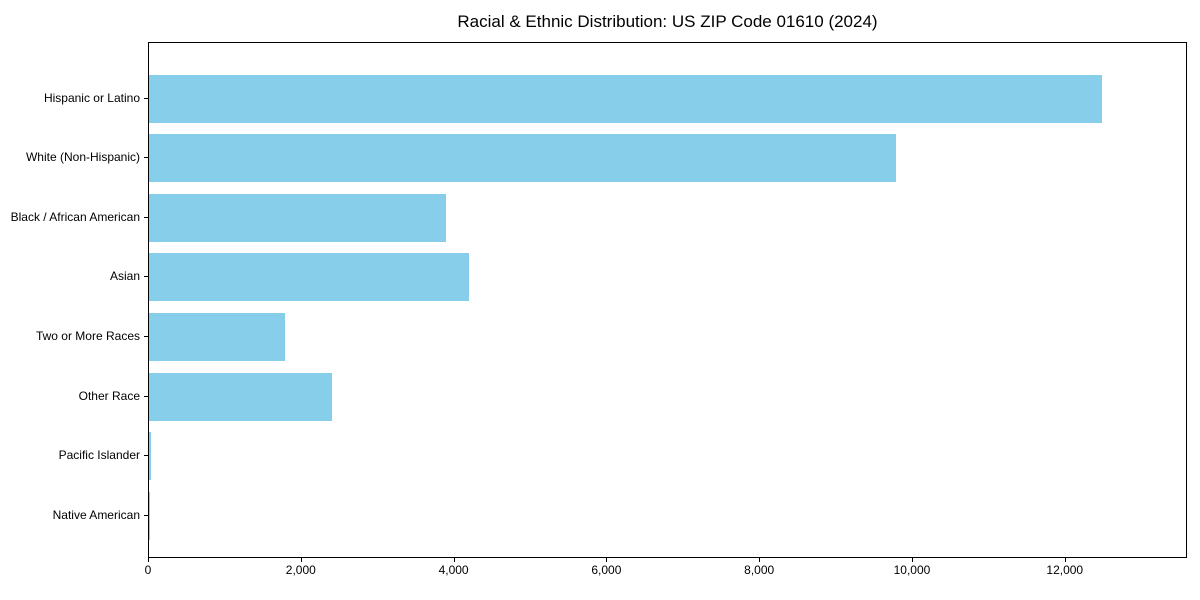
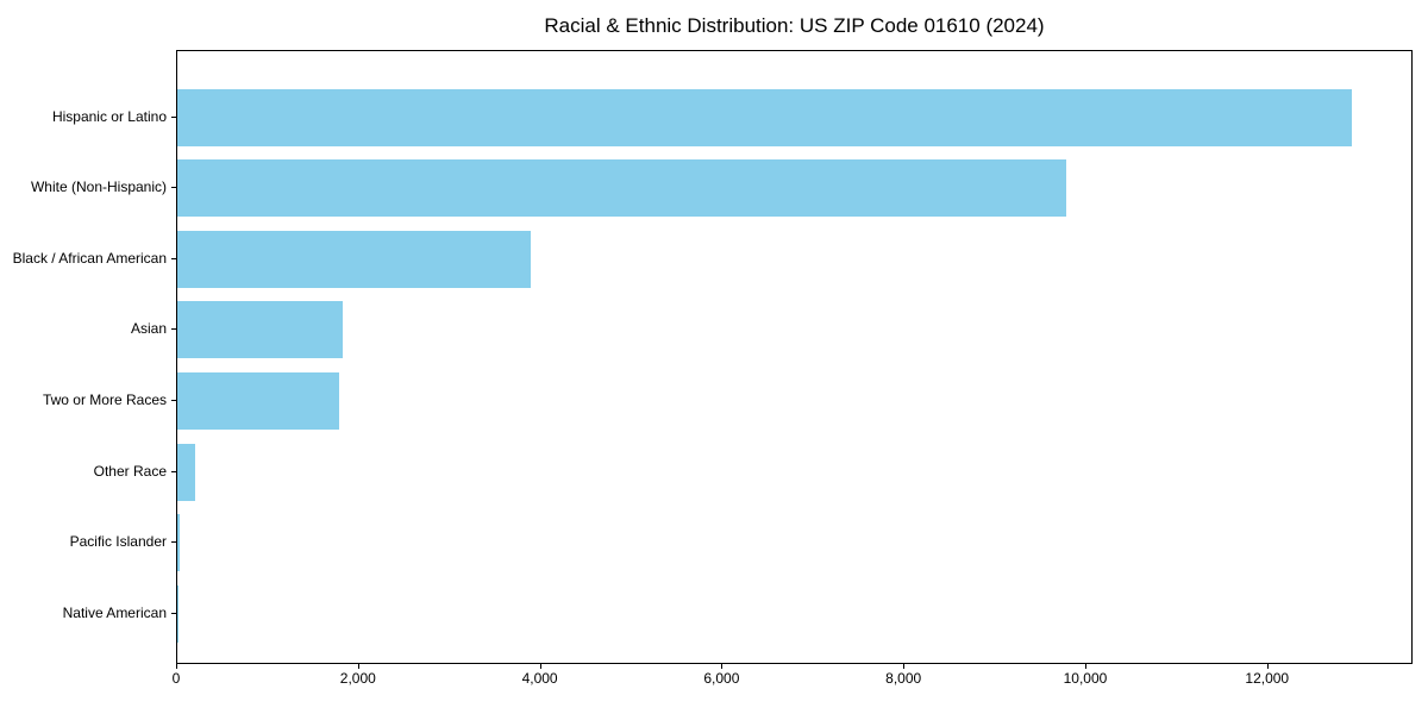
Hispanic or Latino: 12500 -> 13000
Asian: 4200 -> 1800
Other Race: 2400 -> 200
